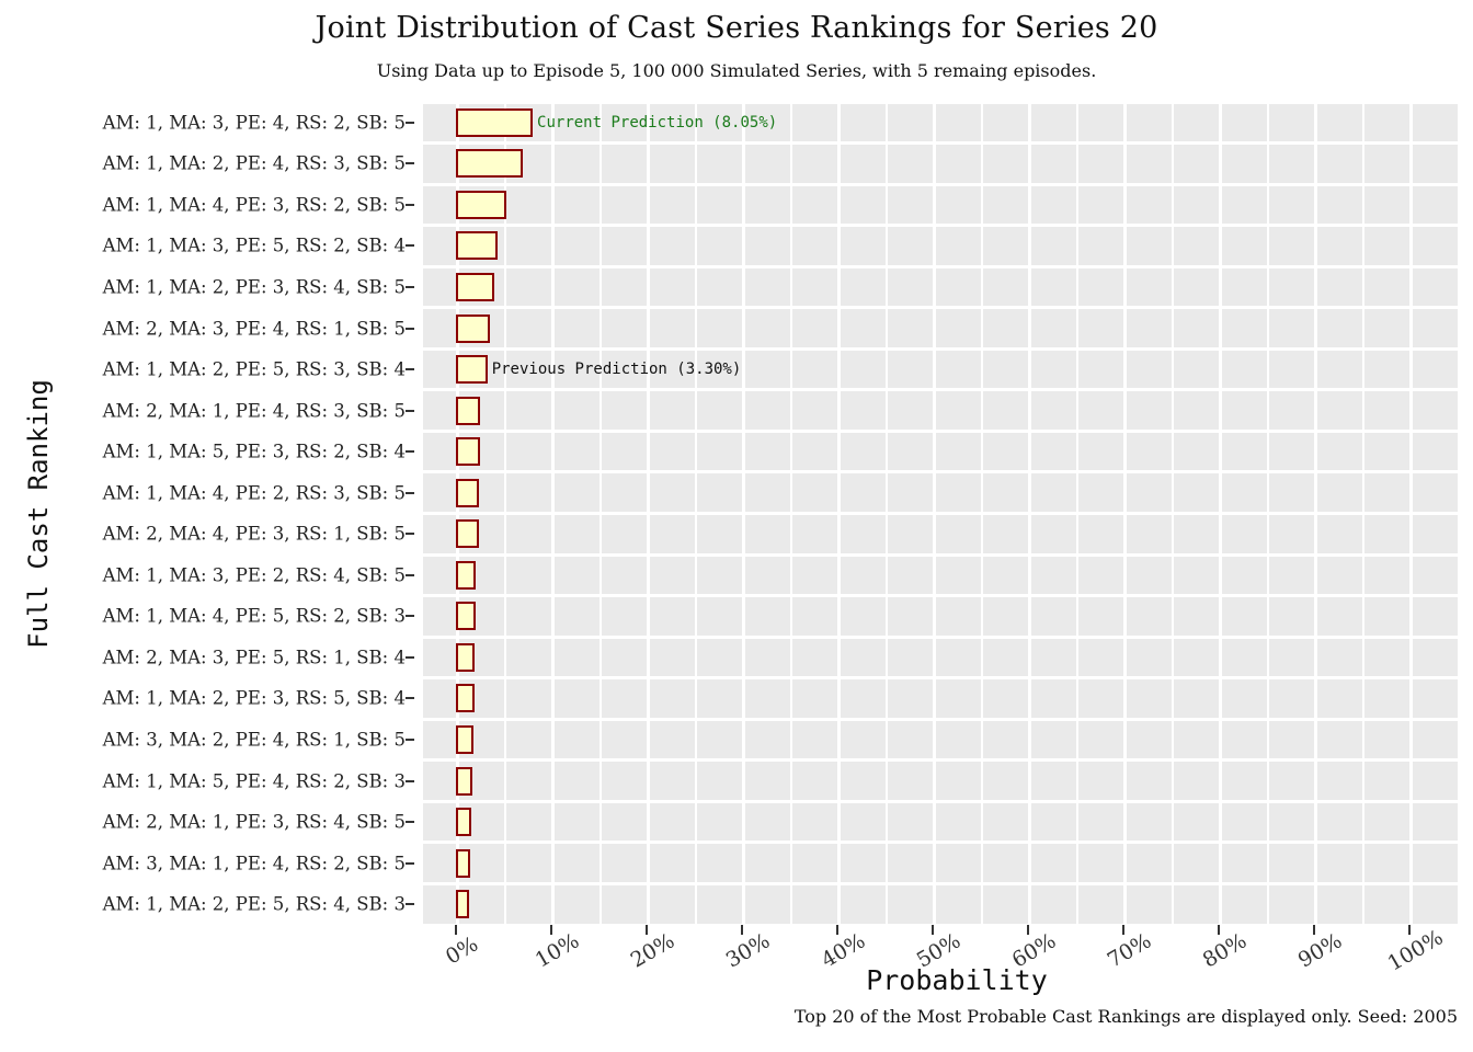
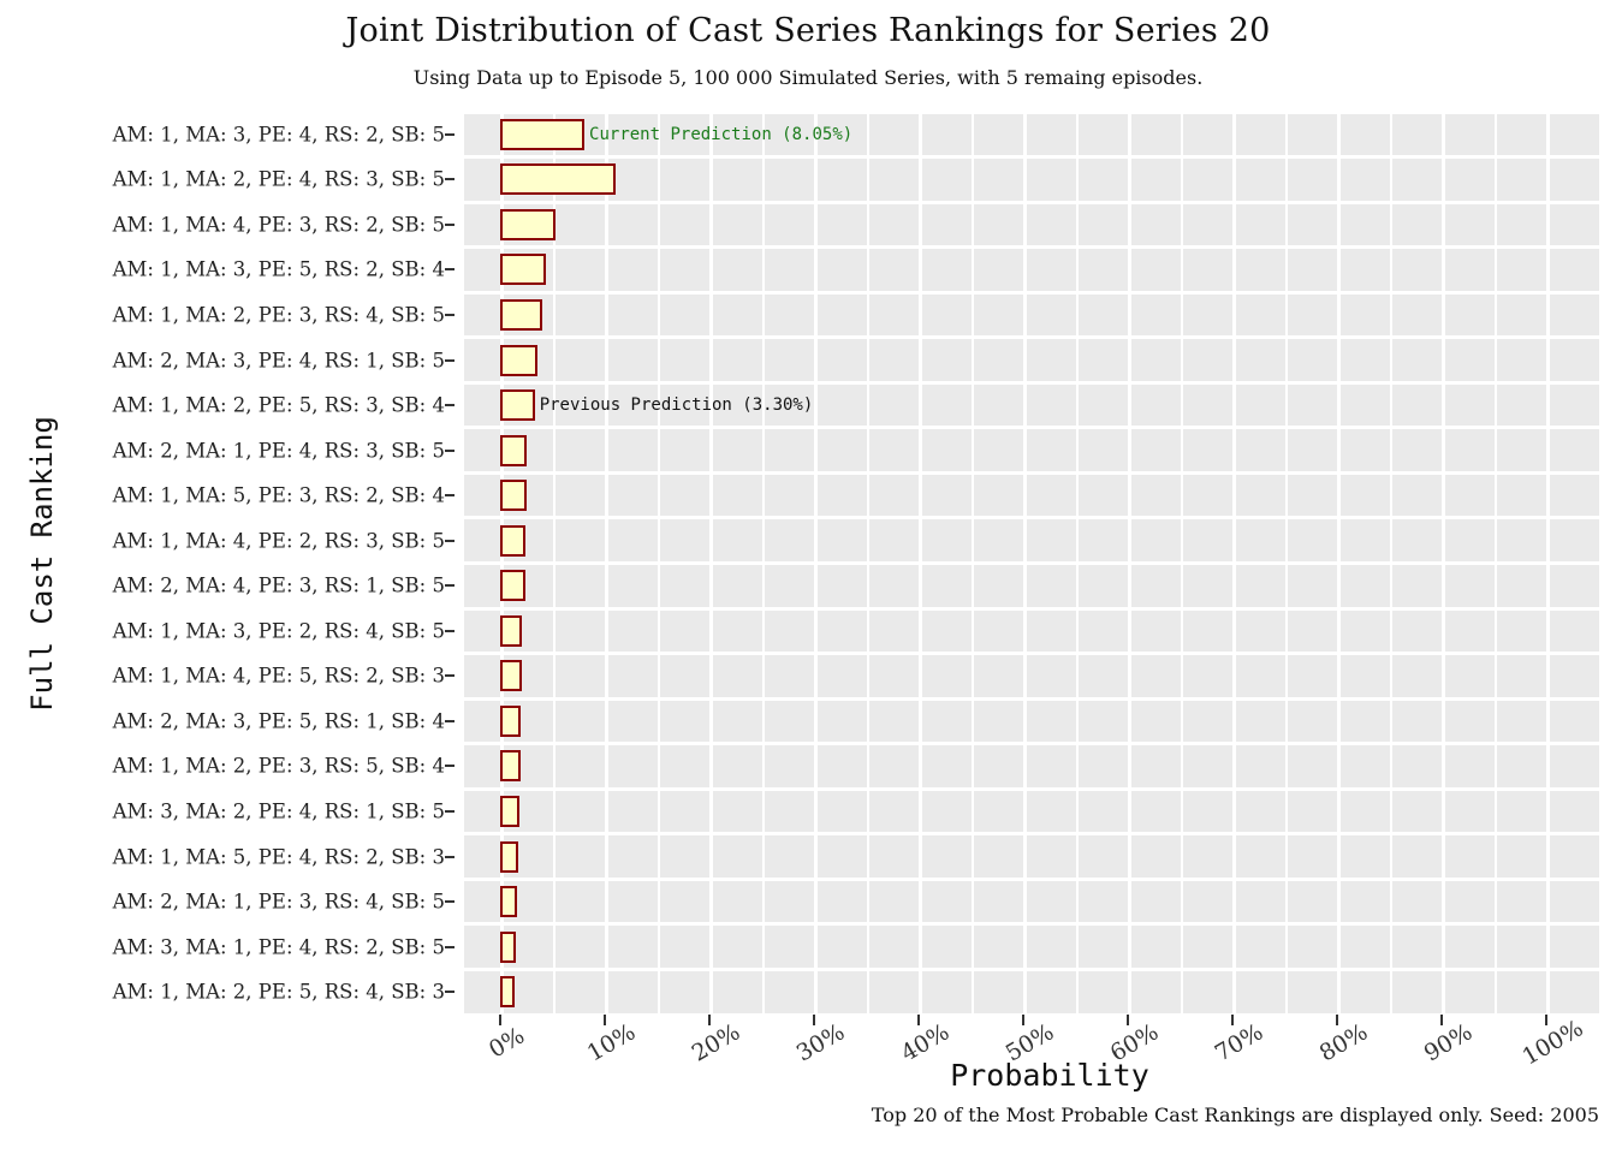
AM: 1, MA: 2, PE: 4, RS: 3, SB: 5: 7% -> 11%
